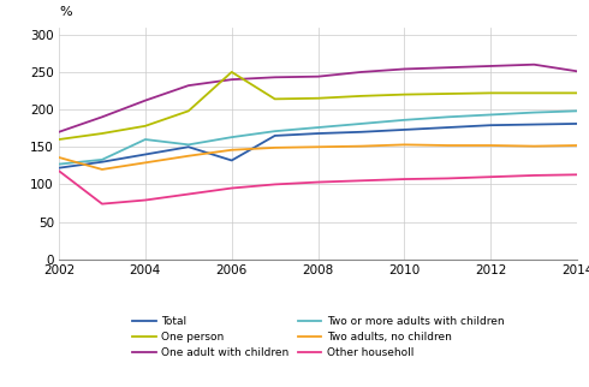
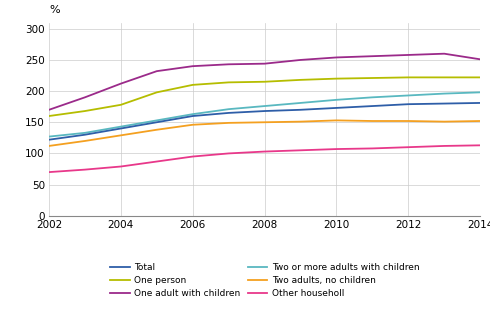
Two adults, no children/2002: 136 -> 112
Other householl/2002: 118 -> 70
Two or more adults with children/2004: 160 -> 143
Total/2006: 132 -> 160
One person/2006: 250 -> 210
